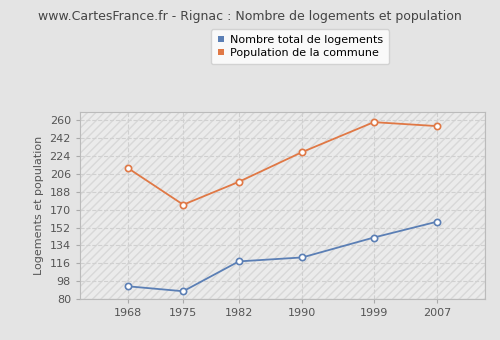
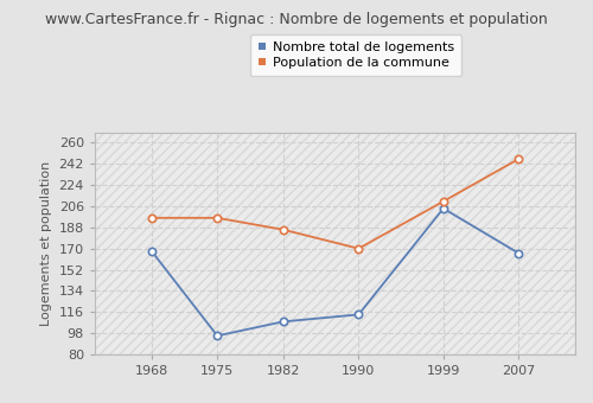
Nombre total de logements/1968: 93 -> 168
Population de la commune/1968: 212 -> 196
Nombre total de logements/1975: 88 -> 96
Population de la commune/1975: 175 -> 196
Nombre total de logements/1982: 118 -> 108
Population de la commune/1982: 198 -> 186
Nombre total de logements/1990: 122 -> 114
Population de la commune/1990: 228 -> 170
Nombre total de logements/1999: 142 -> 204
Population de la commune/1999: 258 -> 210
Nombre total de logements/2007: 158 -> 166
Population de la commune/2007: 254 -> 246
